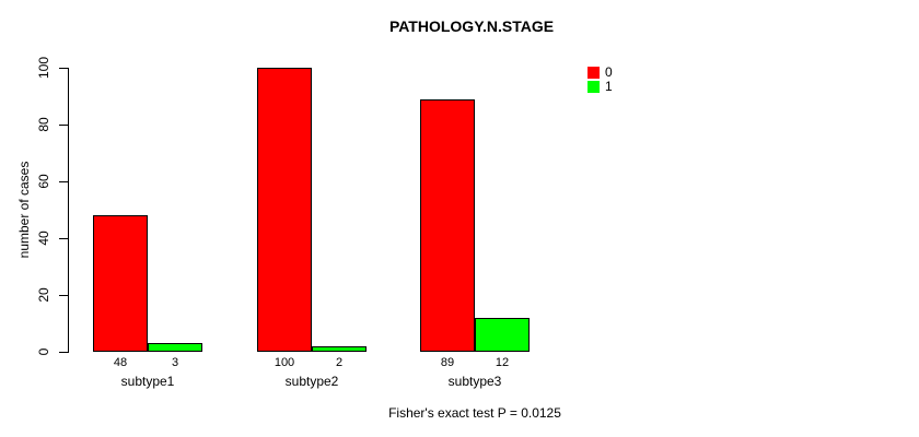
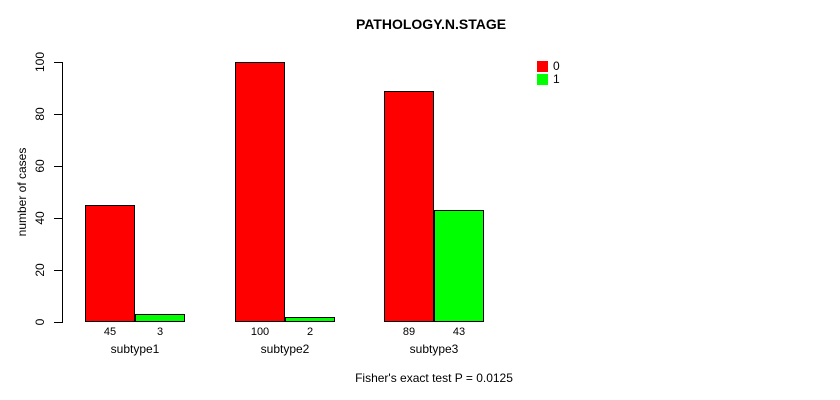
0/subtype1: 48 -> 45
1/subtype3: 12 -> 43
